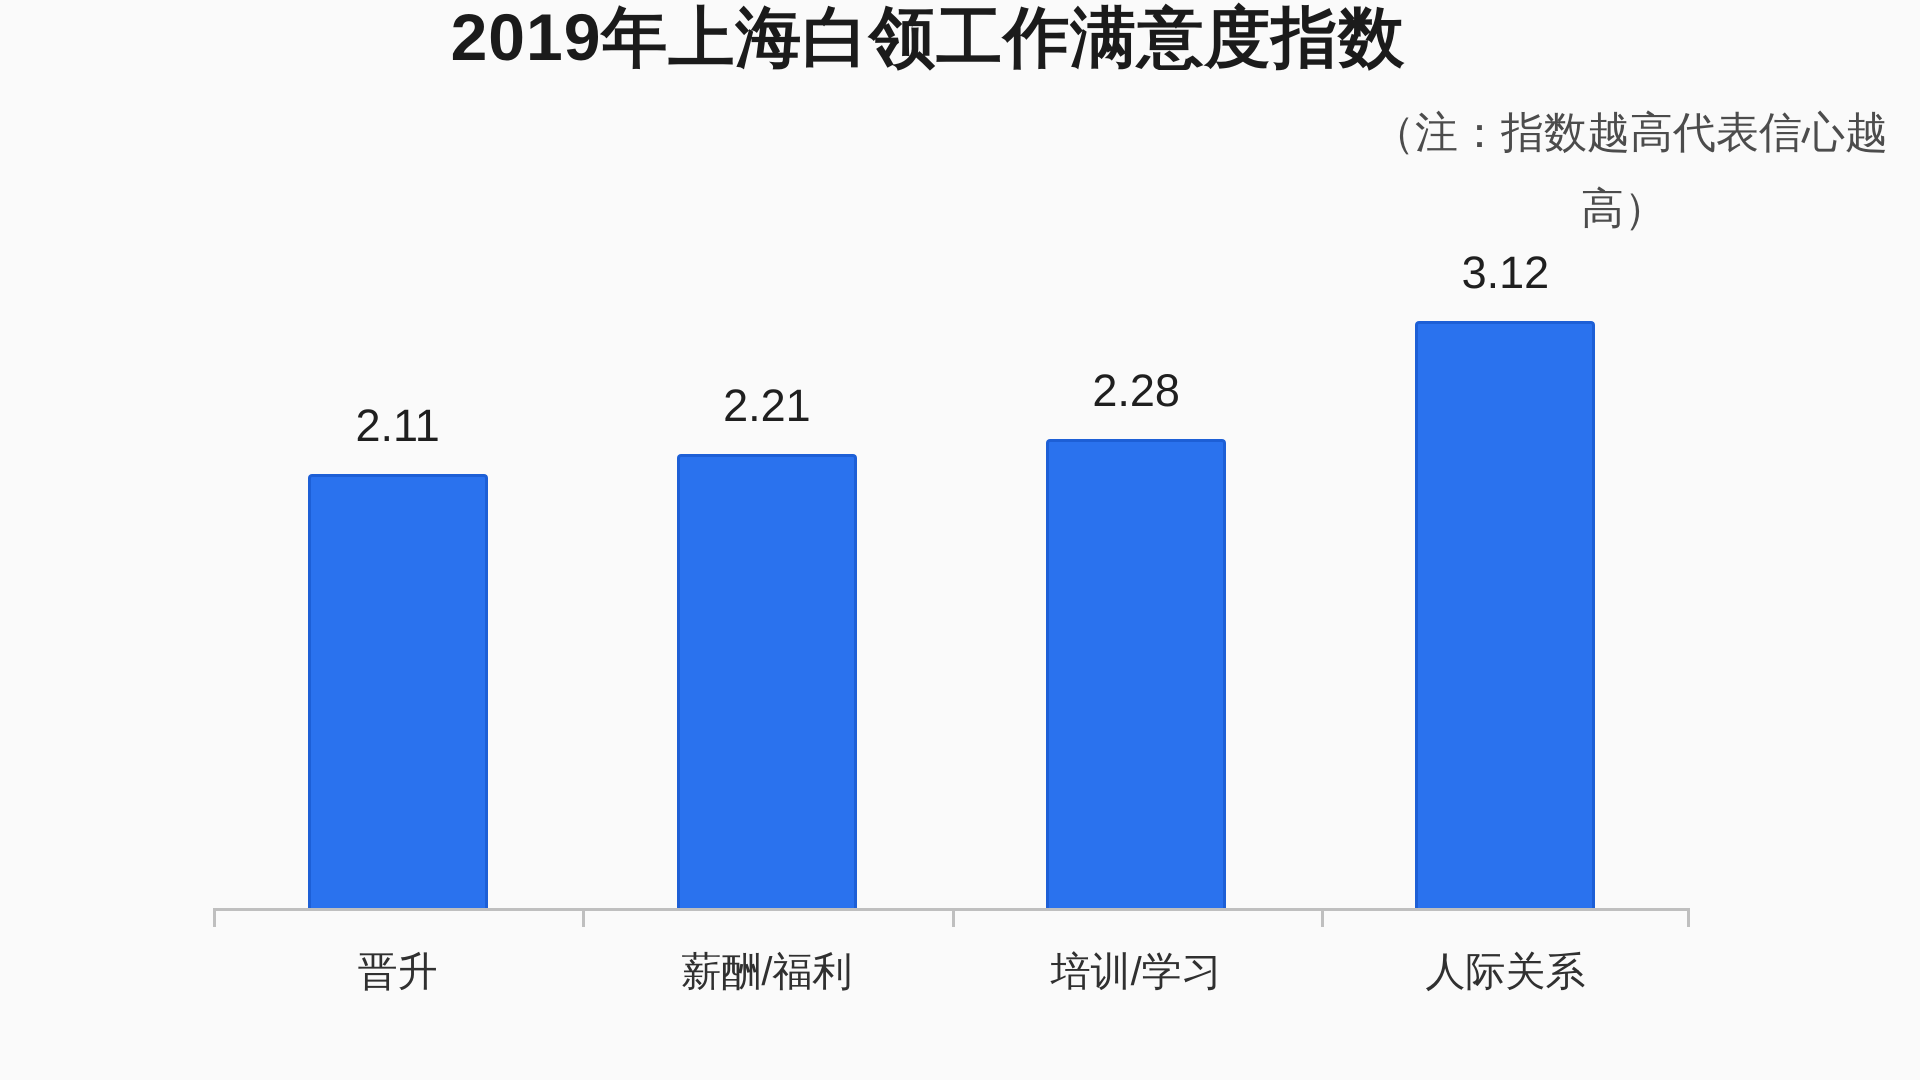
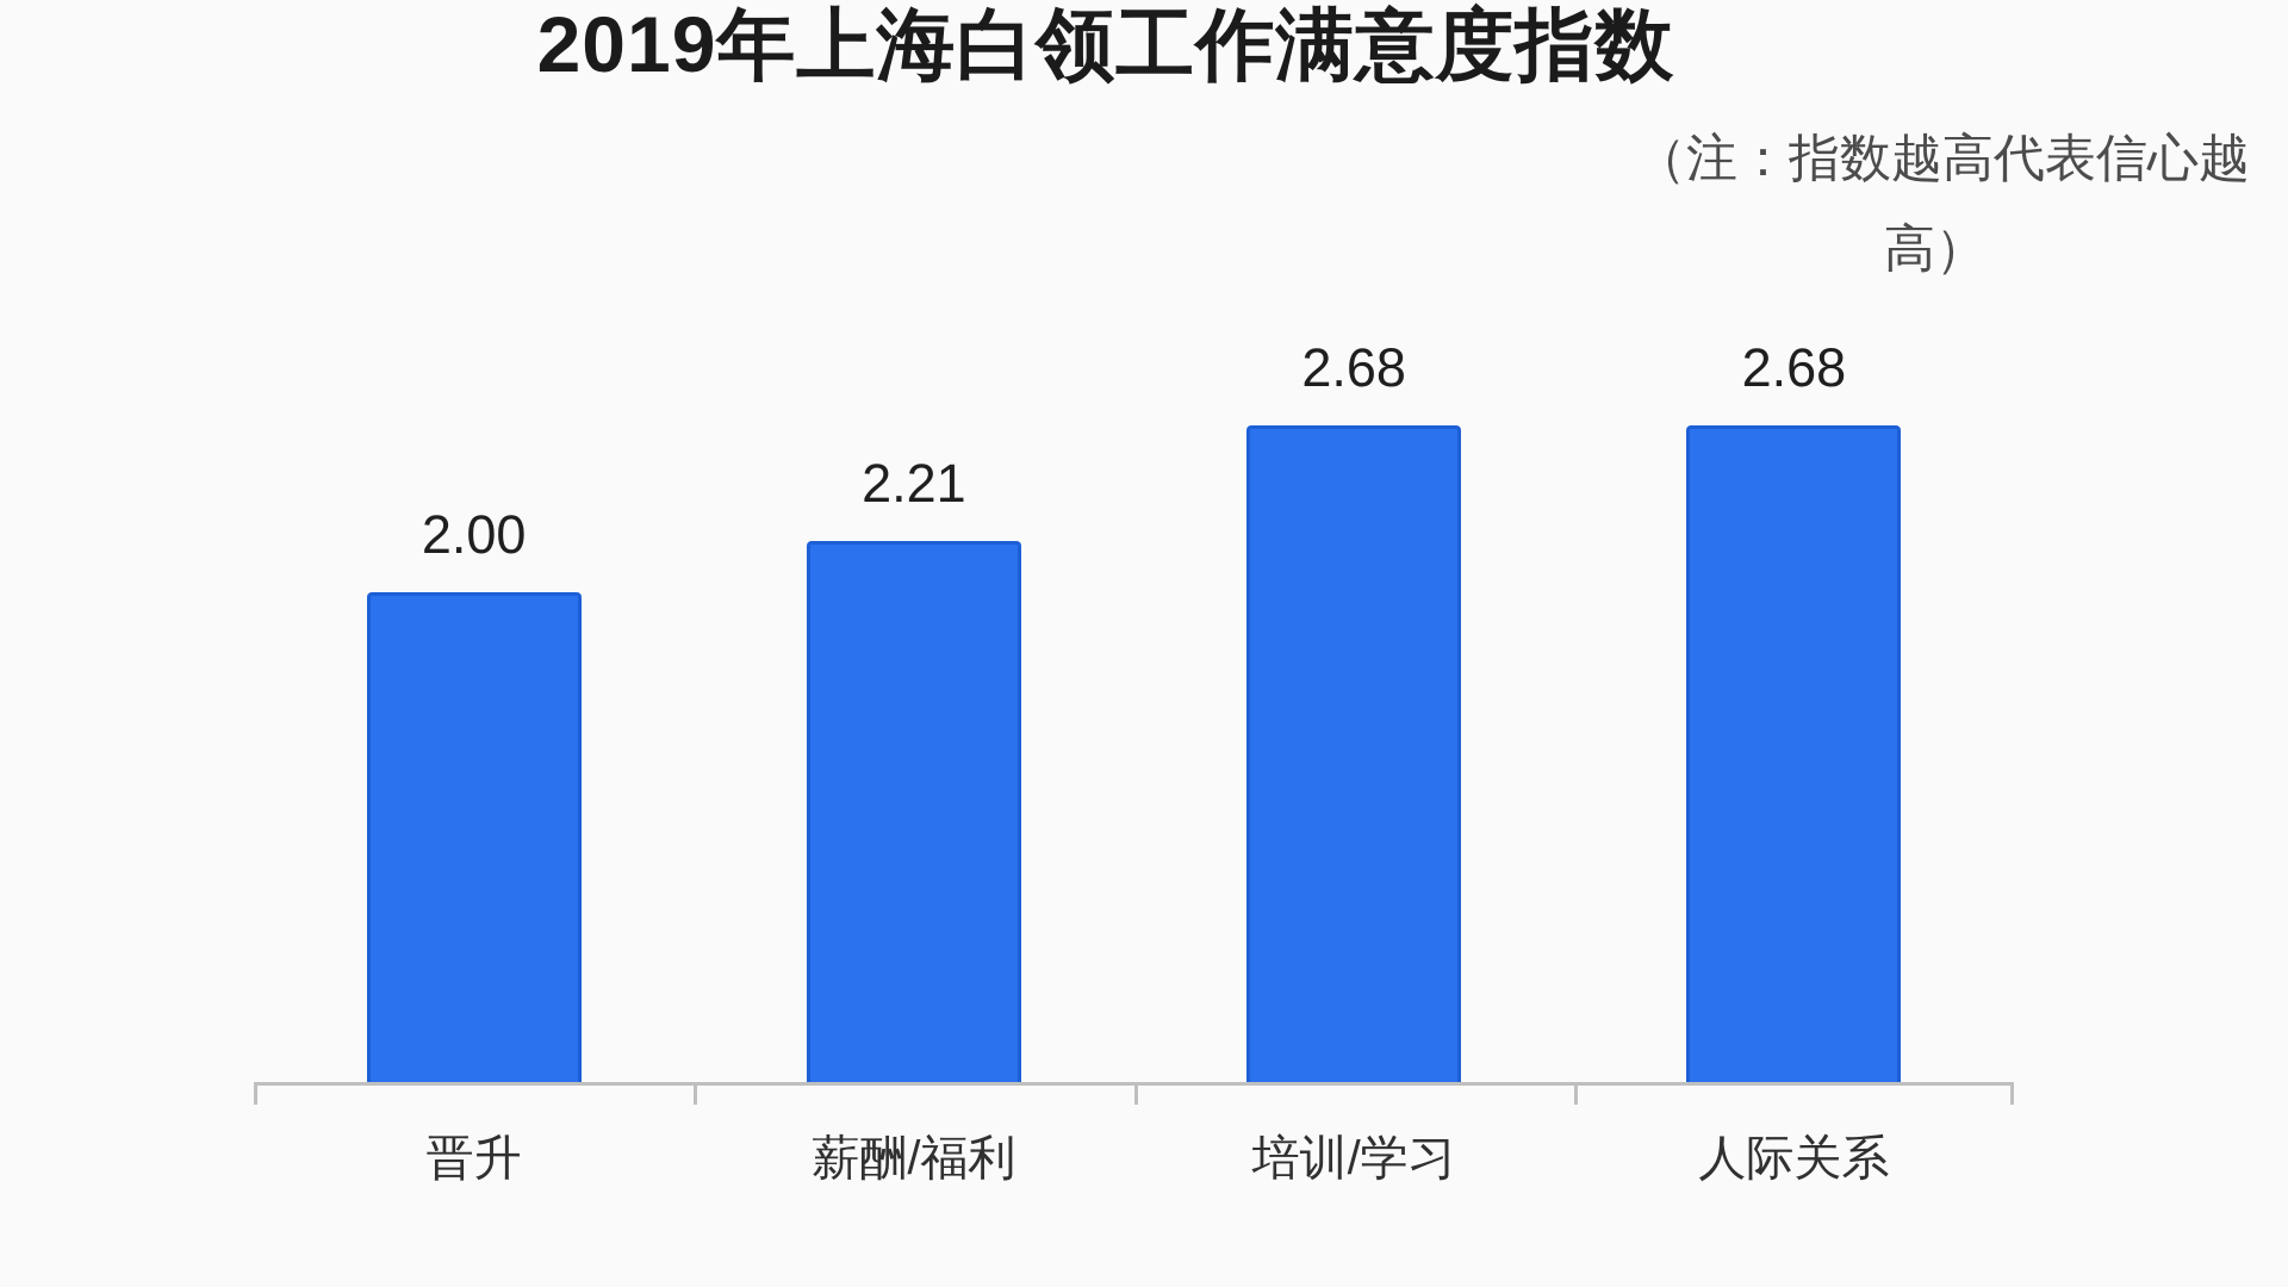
晋升: 2.11 -> 2.00
培训/学习: 2.28 -> 2.68
人际关系: 3.12 -> 2.68
